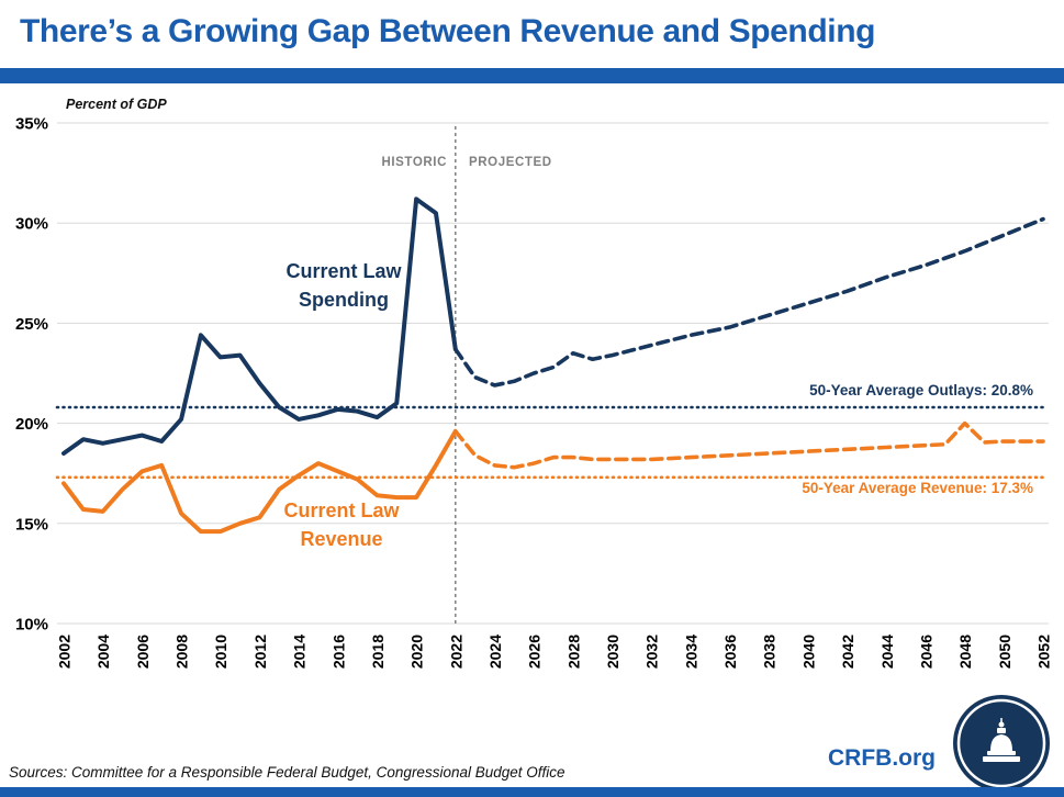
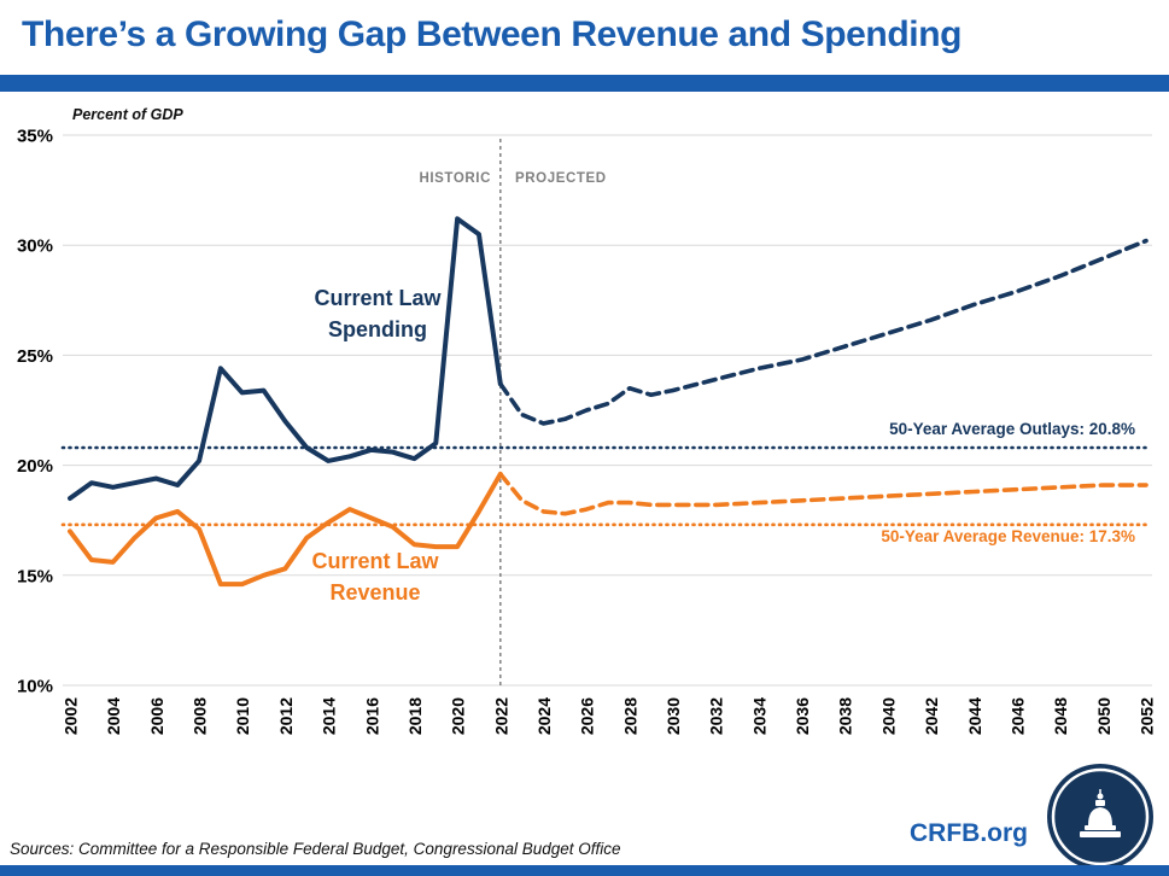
Current Law Revenue/2008: 15.5% -> 17.1%
Current Law Revenue/2048: 20.0% -> 19.0%
